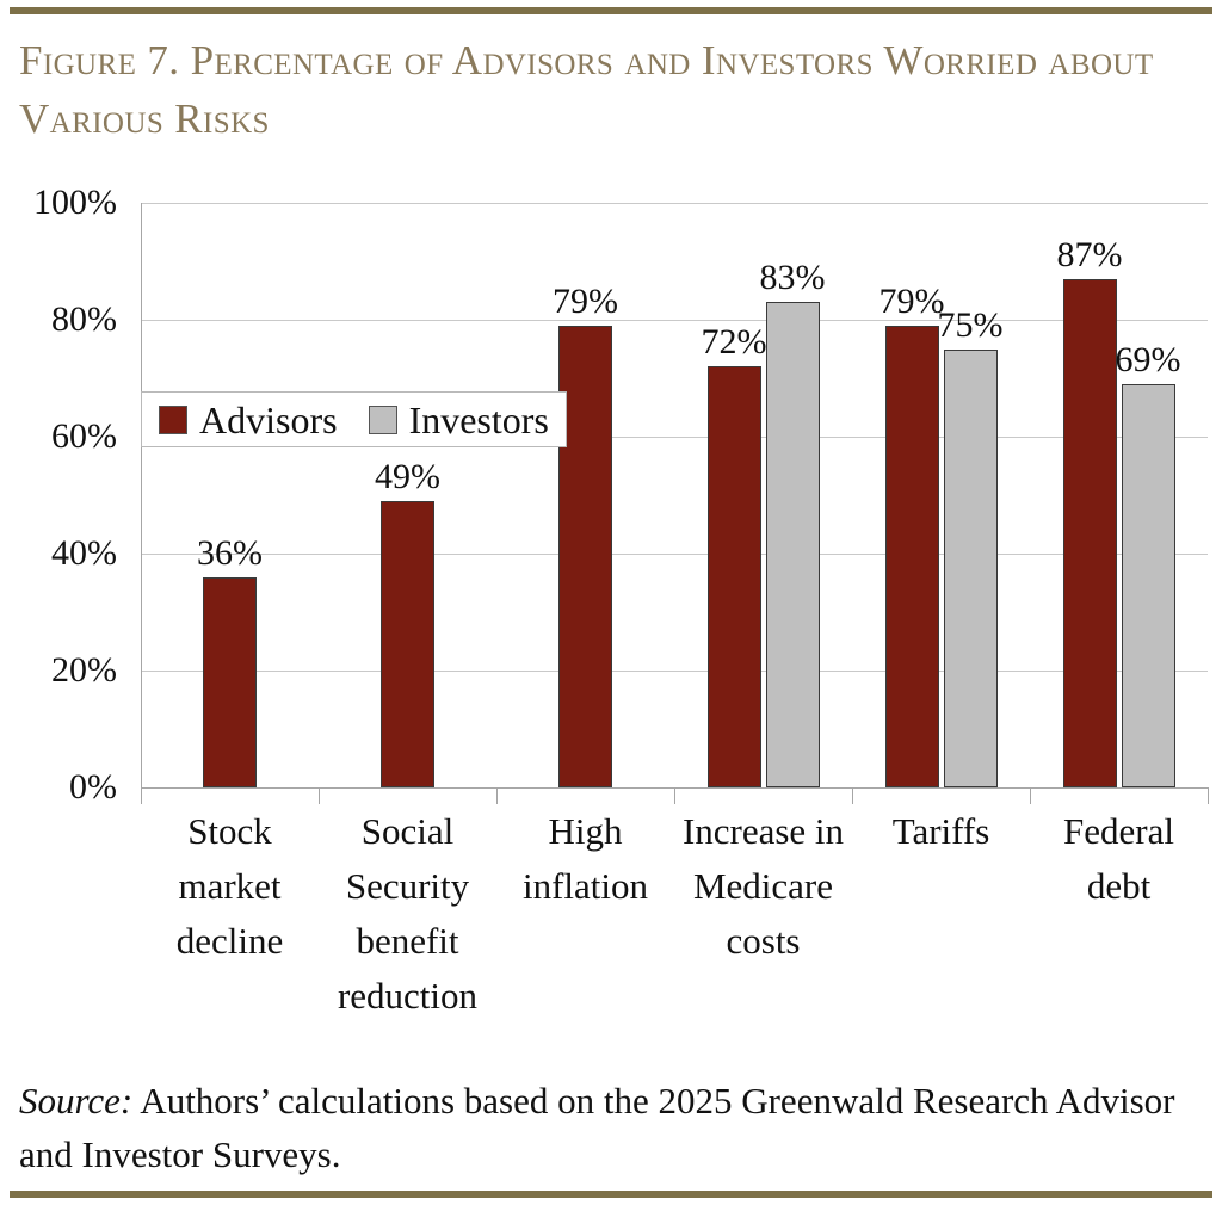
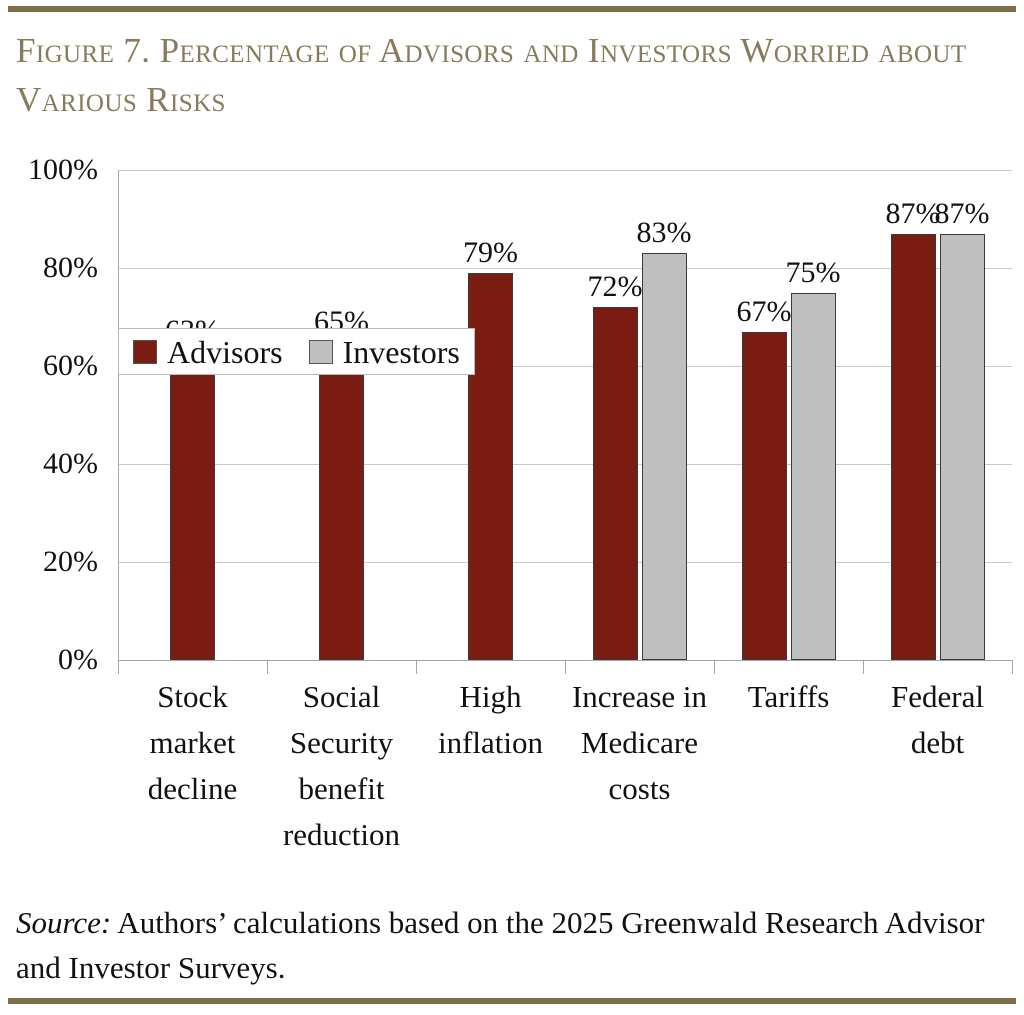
Advisors/Stock market decline: 36% -> 63%
Advisors/Social Security benefit reduction: 49% -> 65%
Advisors/Tariffs: 79% -> 67%
Investors/Federal debt: 69% -> 87%
